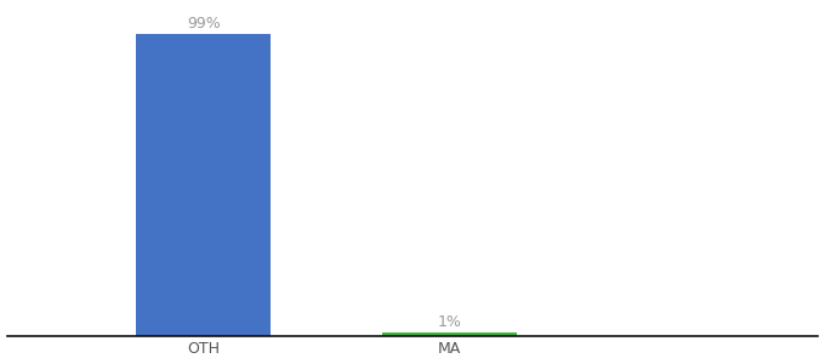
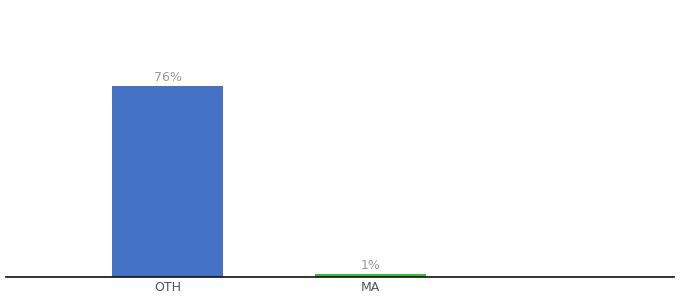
OTH: 99% -> 76%
